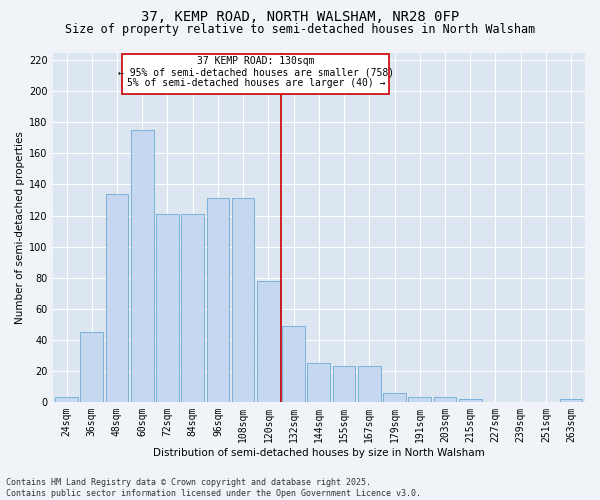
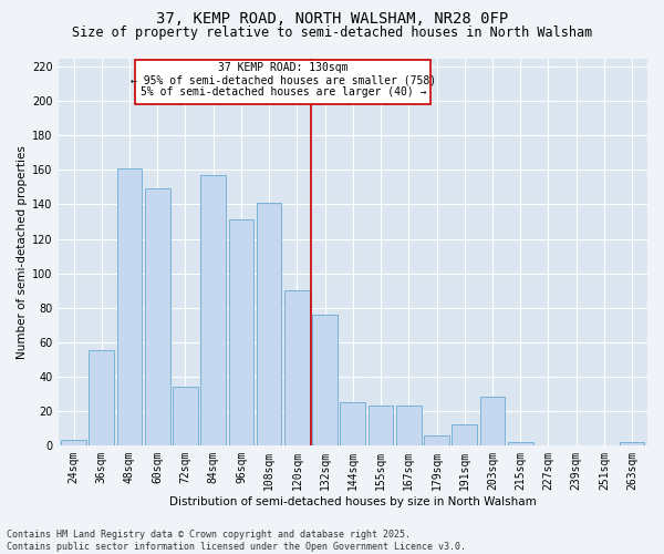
36sqm: 45 -> 55
48sqm: 134 -> 161
60sqm: 175 -> 149
72sqm: 121 -> 34
84sqm: 121 -> 157
108sqm: 131 -> 141
120sqm: 78 -> 90
132sqm: 49 -> 76
191sqm: 3 -> 12
203sqm: 3 -> 28
